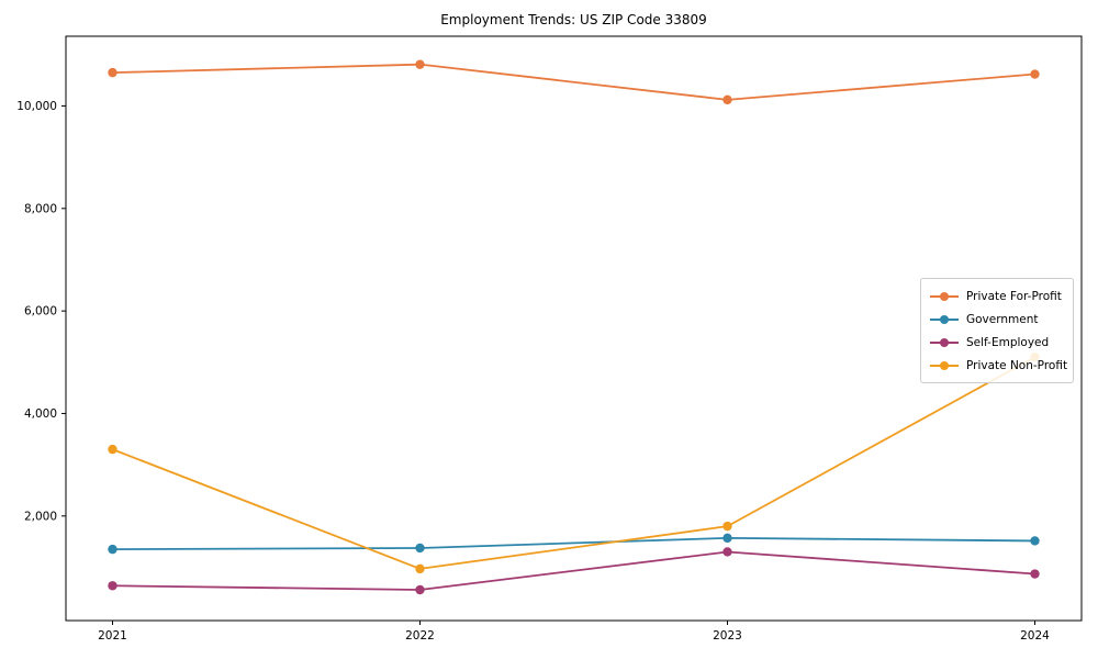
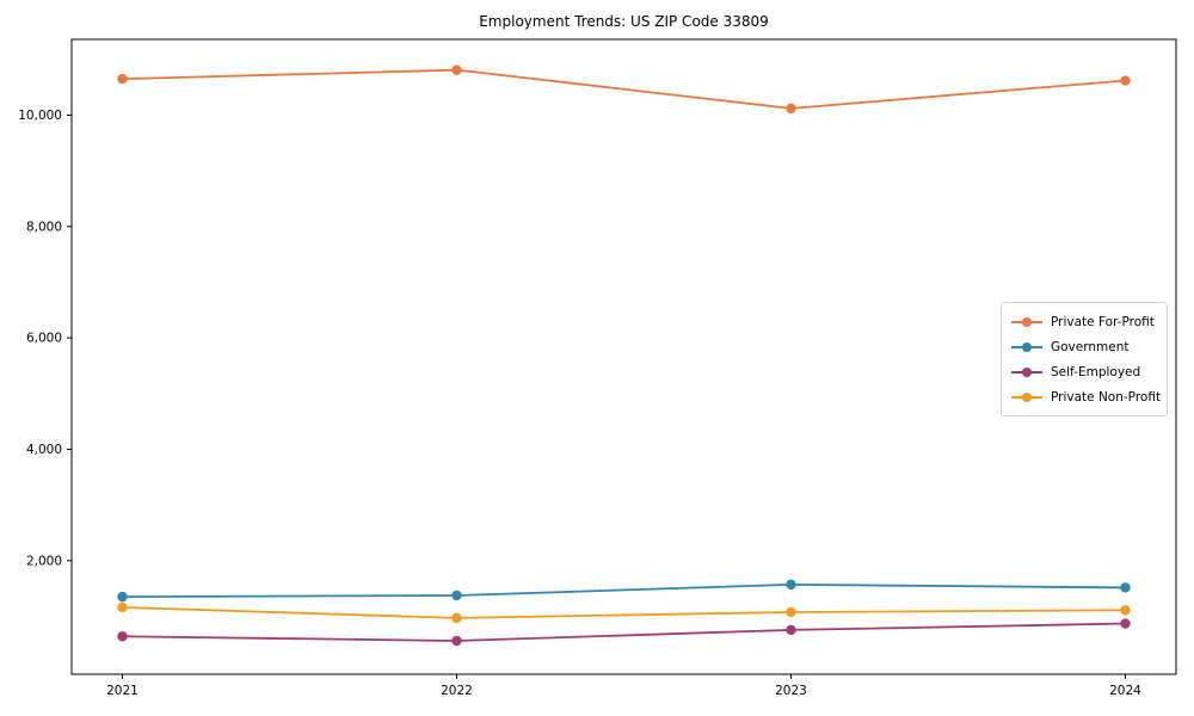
Private Non-Profit/2021: 3300 -> 1200
Self-Employed/2023: 1300 -> 800
Private Non-Profit/2023: 1800 -> 1100
Private Non-Profit/2024: 5100 -> 1100
